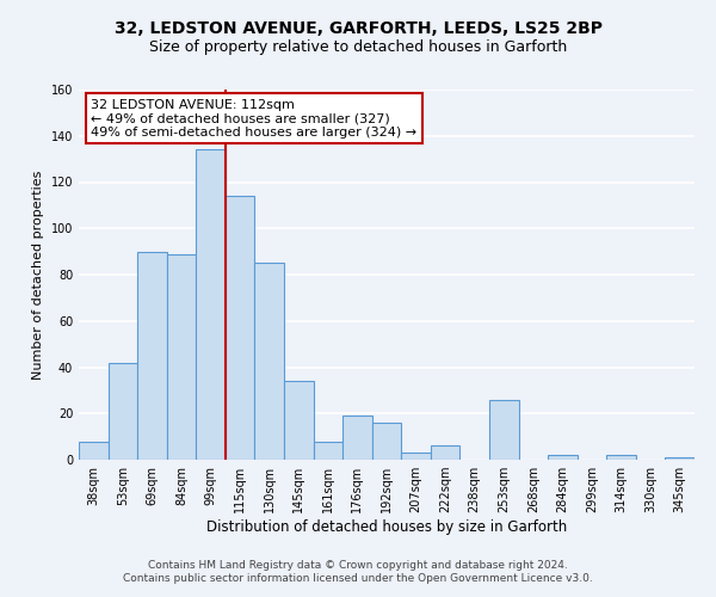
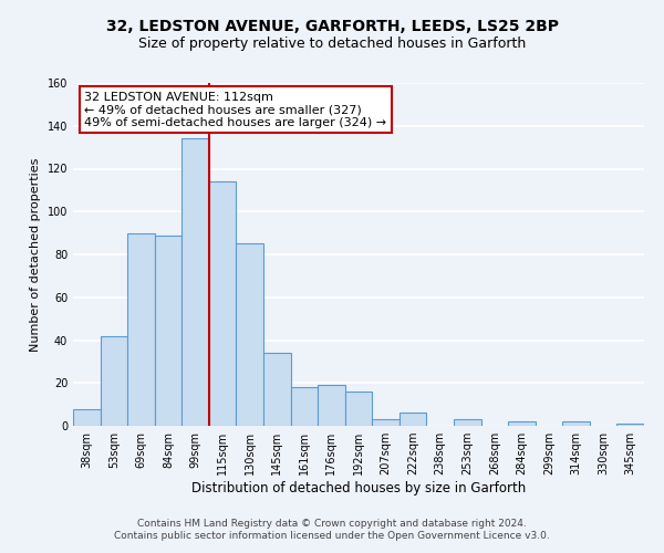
161sqm: 8 -> 18
253sqm: 26 -> 3
